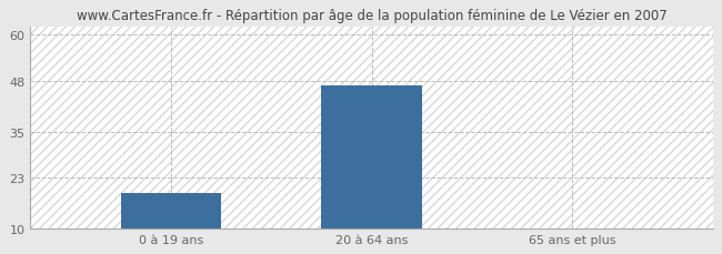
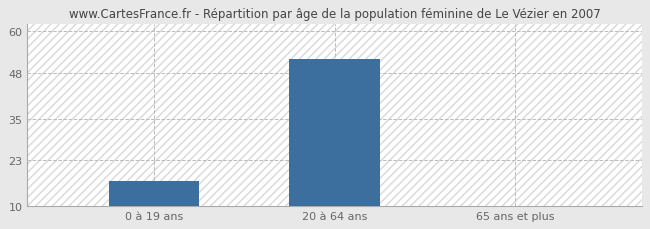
0 à 19 ans: 19 -> 17
20 à 64 ans: 47 -> 52
